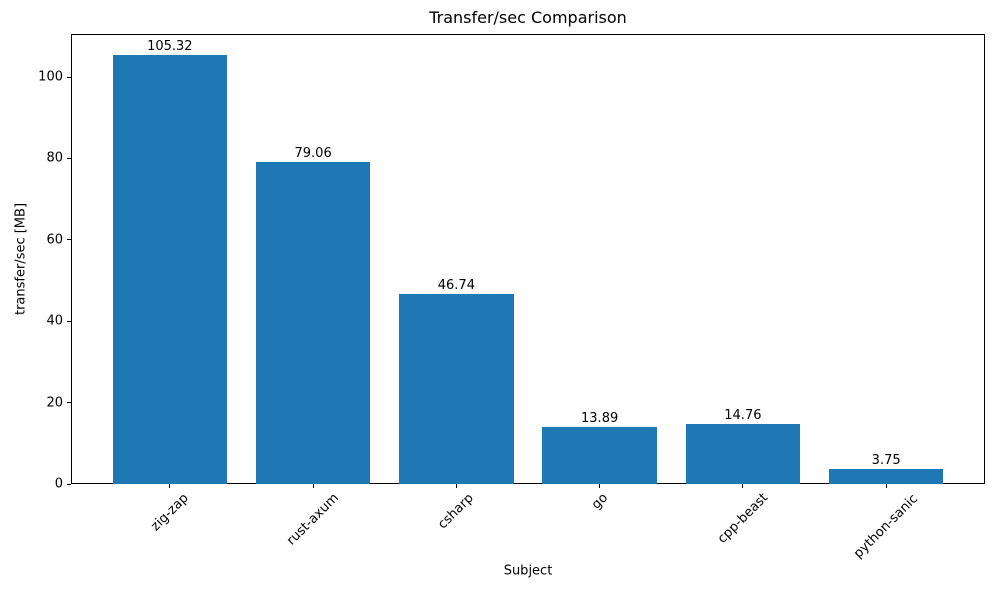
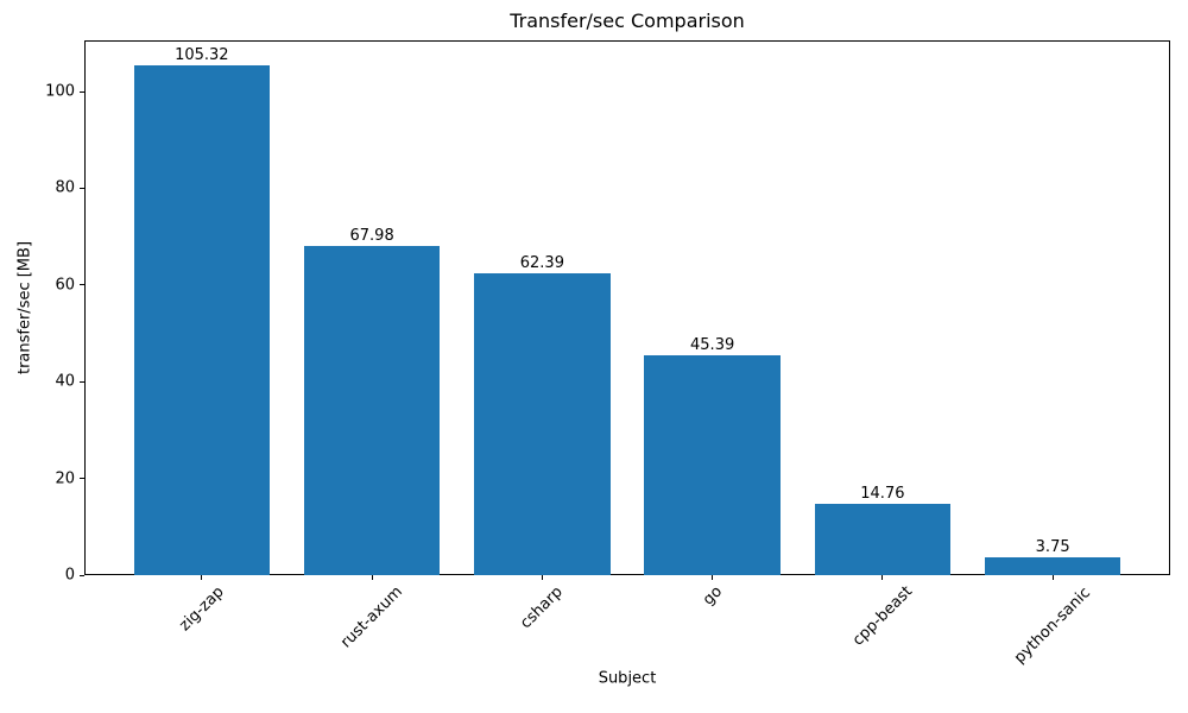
rust-axum: 79.06 -> 67.98
csharp: 46.74 -> 62.39
go: 13.89 -> 45.39
